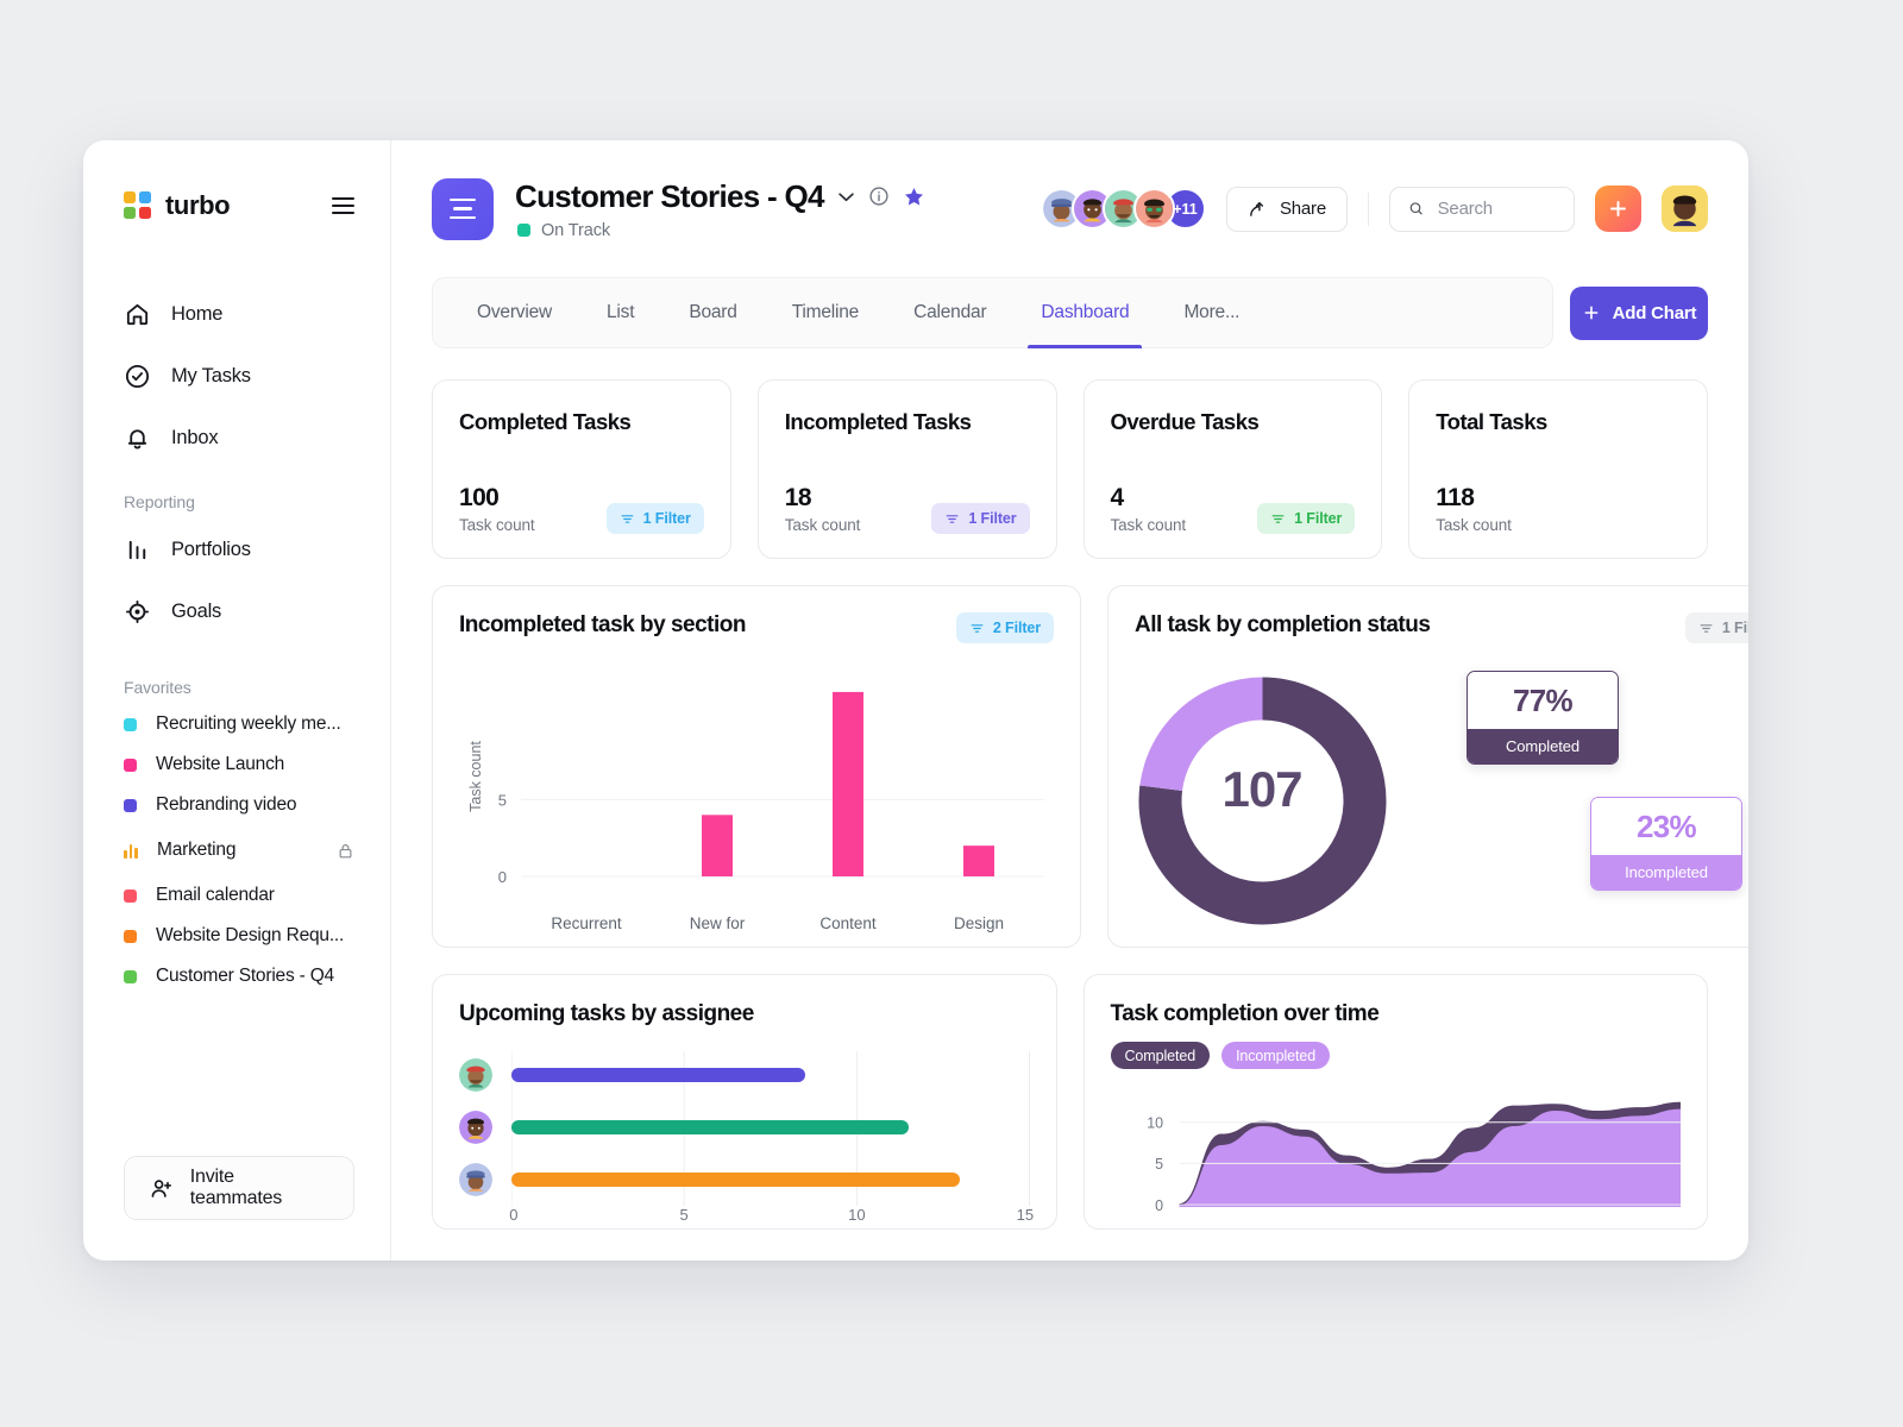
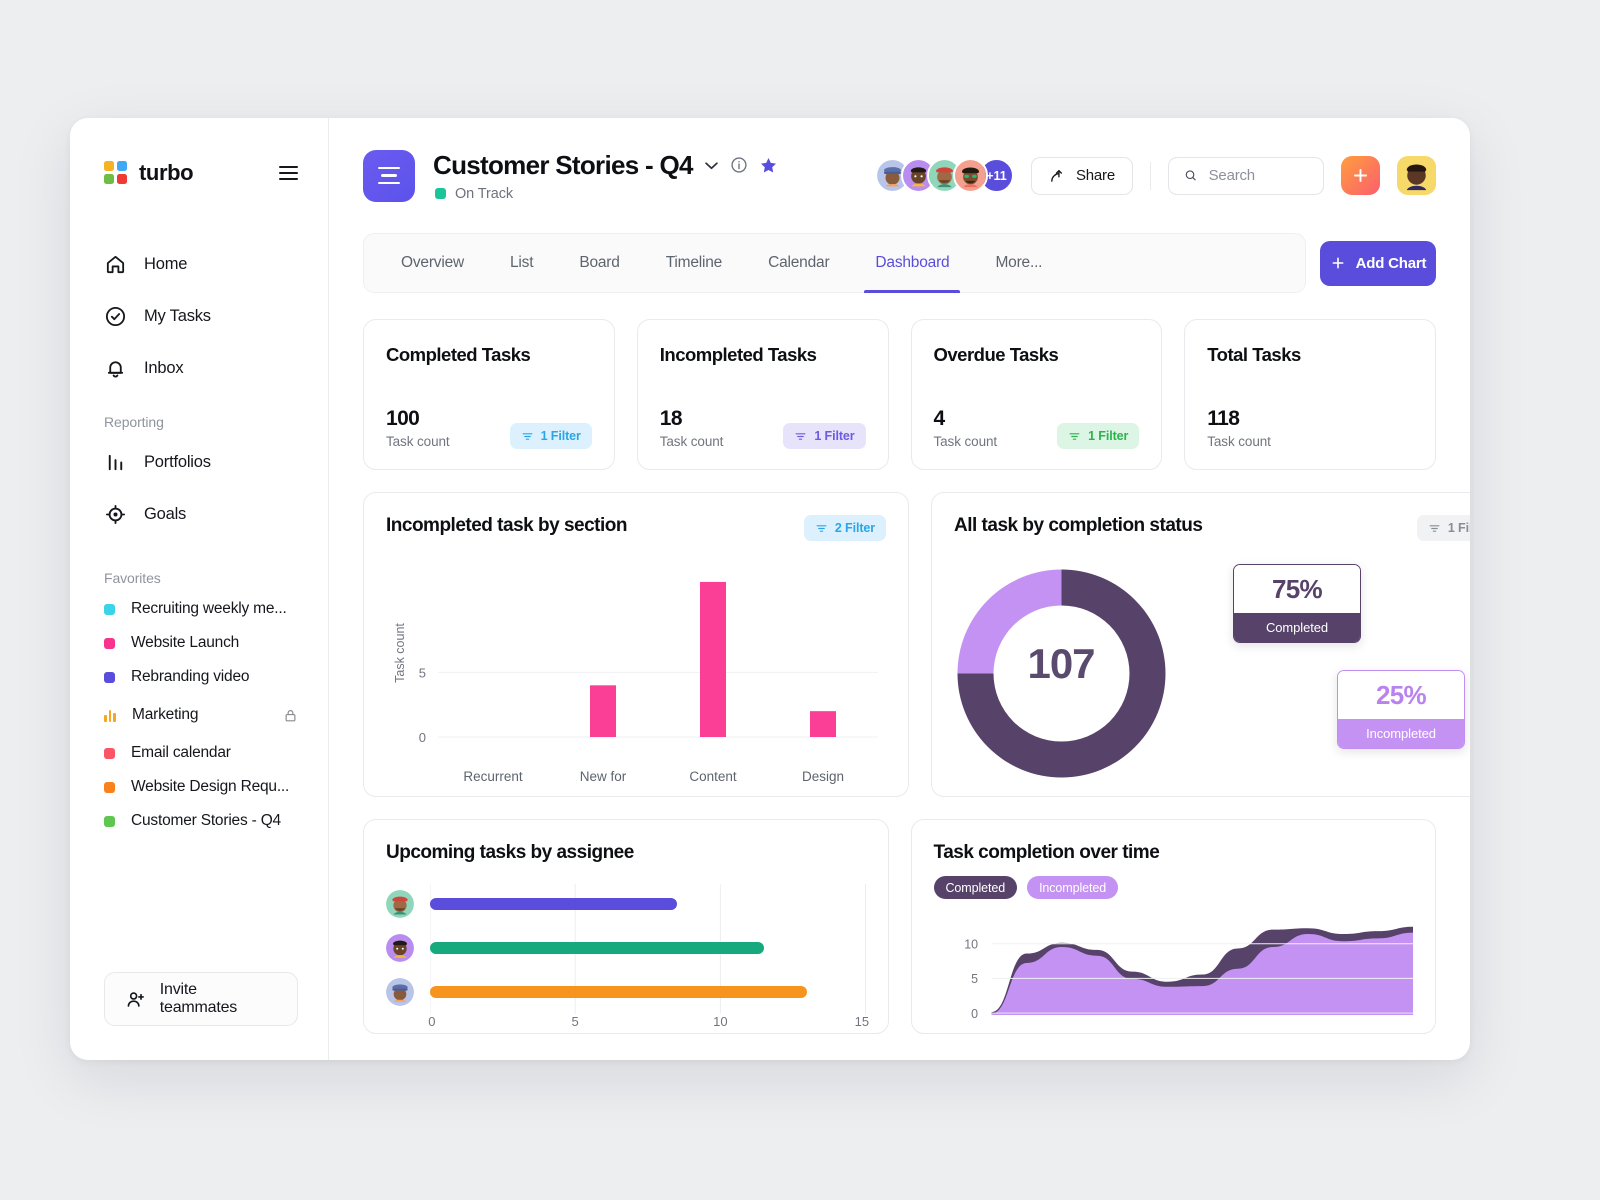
All task by completion status/Completed: 77% -> 75%
All task by completion status/Incompleted: 23% -> 25%
